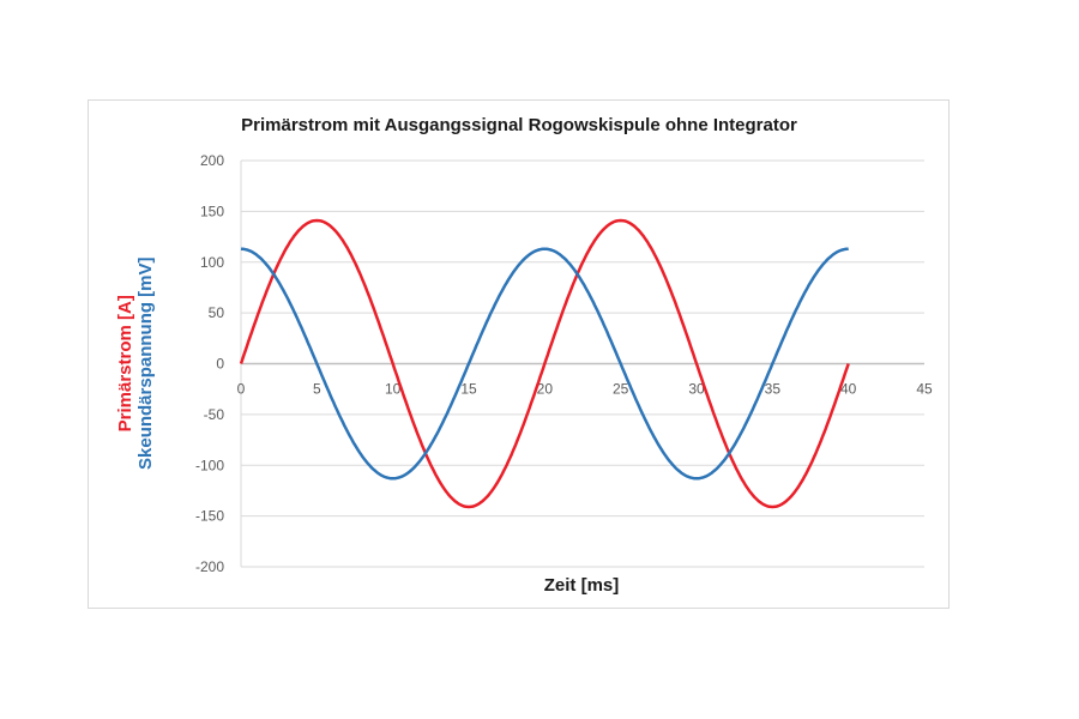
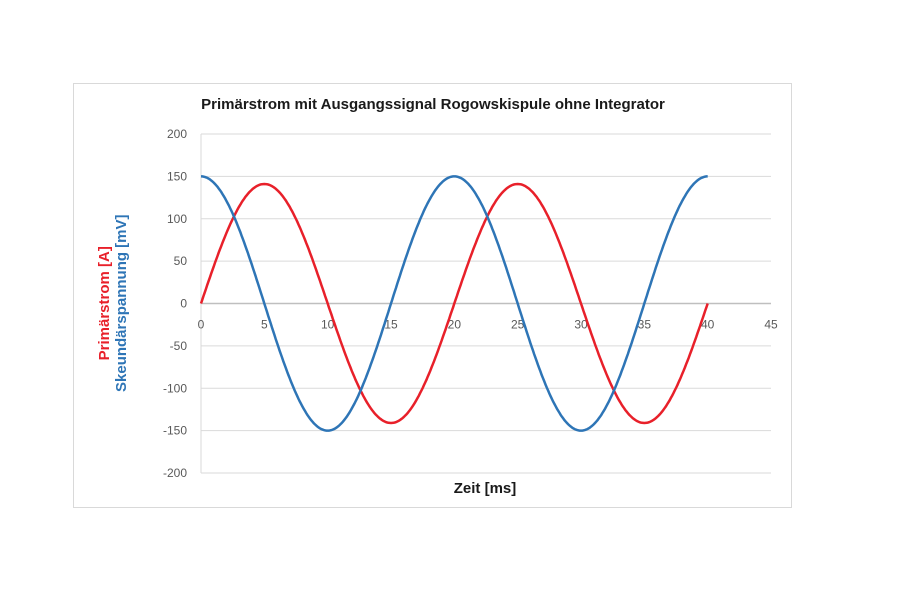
Primärstrom [A]/5: 140 -> 80
Skeundärspannung [mV]/30: -110 -> -130
Skeundärspannung [mV]/40: 110 -> 150
